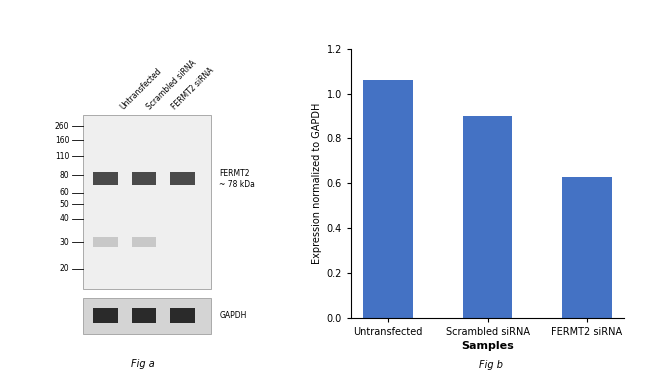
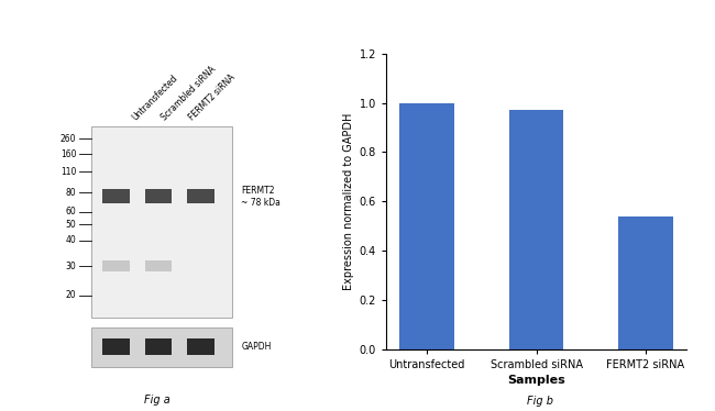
Untransfected: 1.06 -> 1.00
Scrambled siRNA: 0.90 -> 0.97
FERMT2 siRNA: 0.63 -> 0.54
